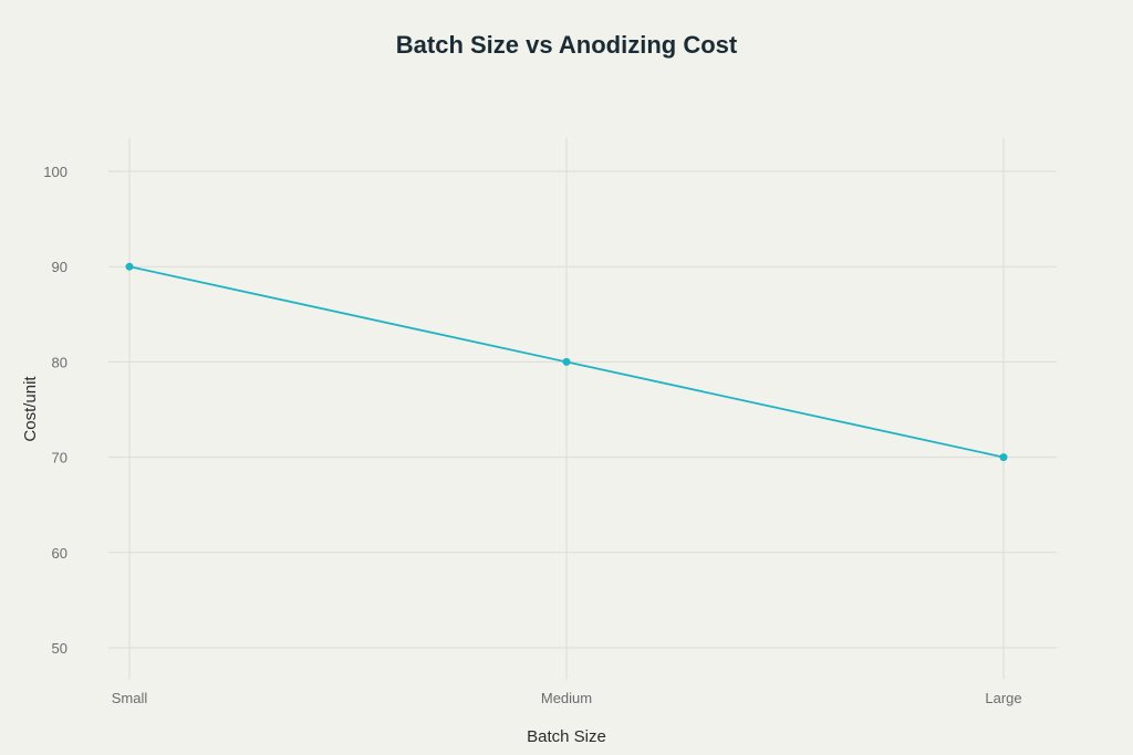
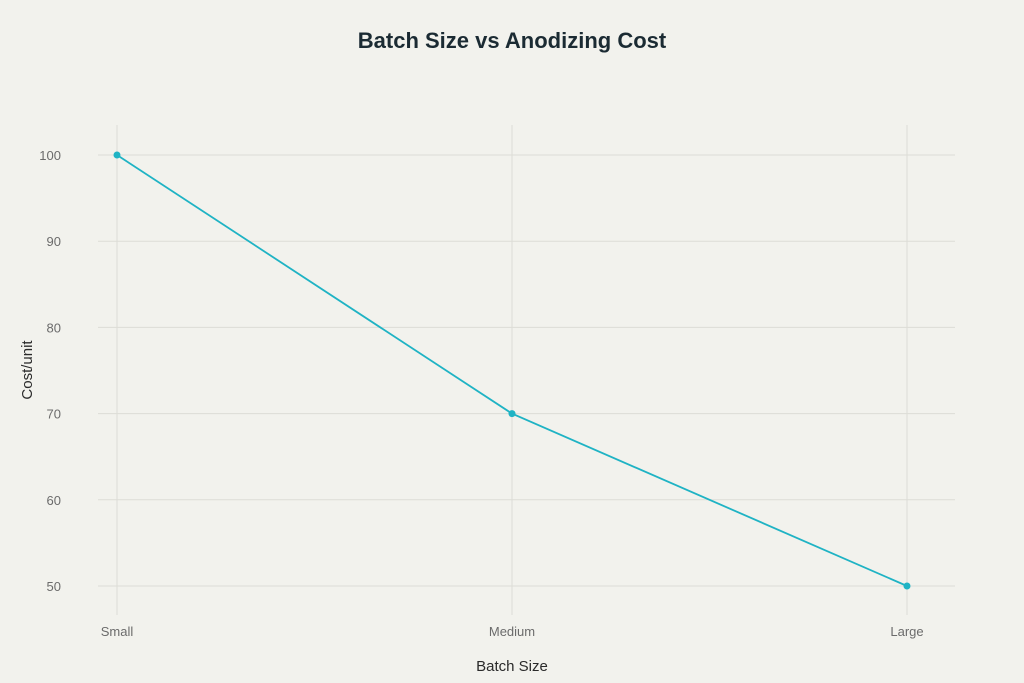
Small: 90 -> 100
Medium: 80 -> 70
Large: 70 -> 50
